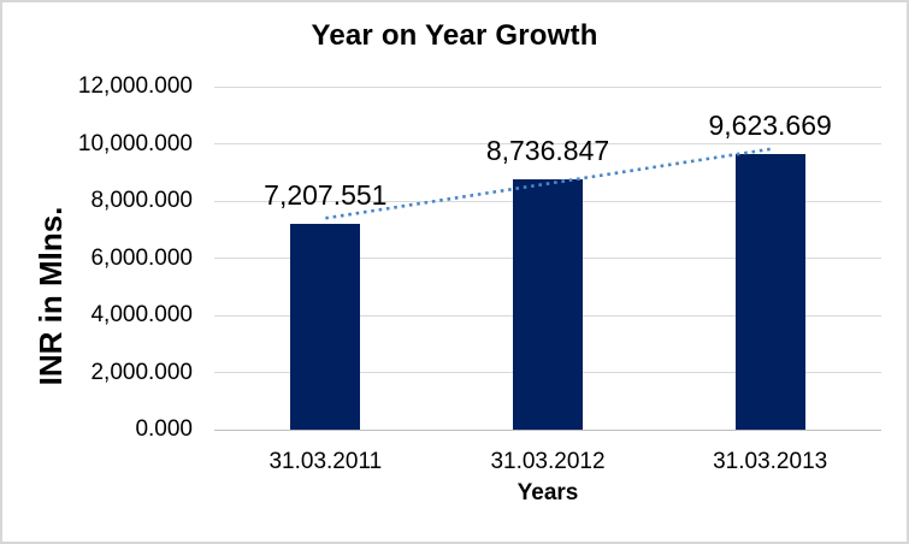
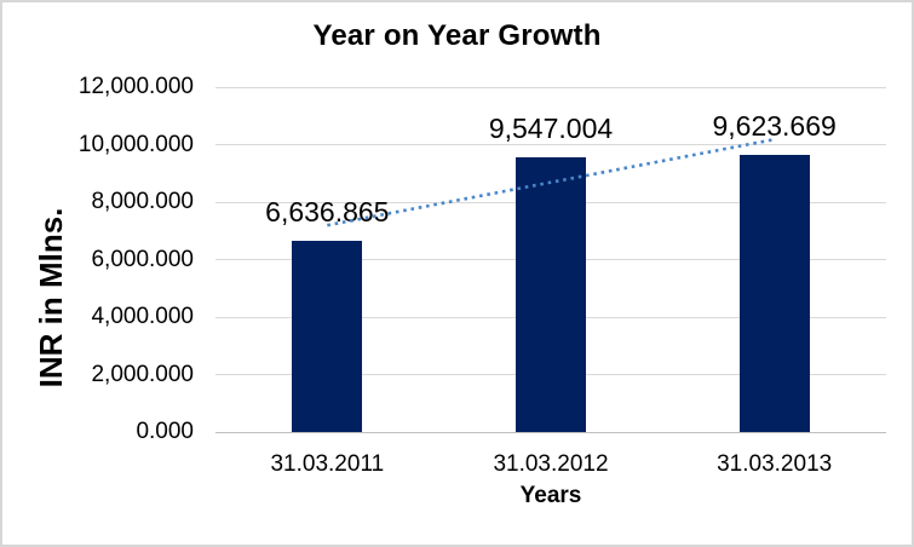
31.03.2011: 7,207.551 -> 6,636.865
31.03.2012: 8,736.847 -> 9,547.004
